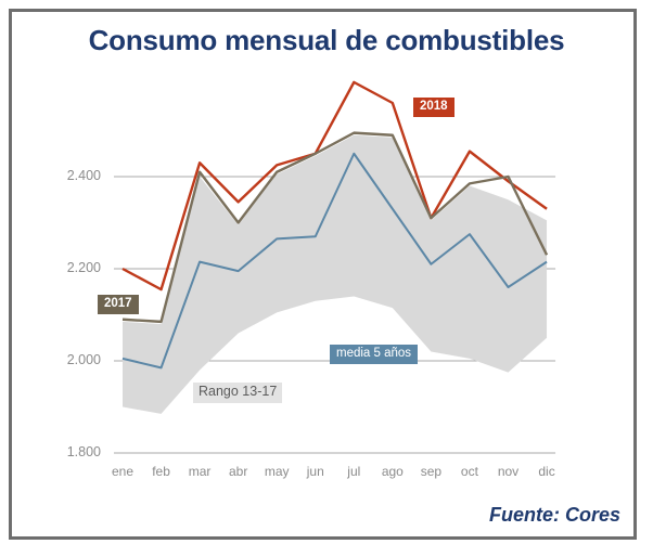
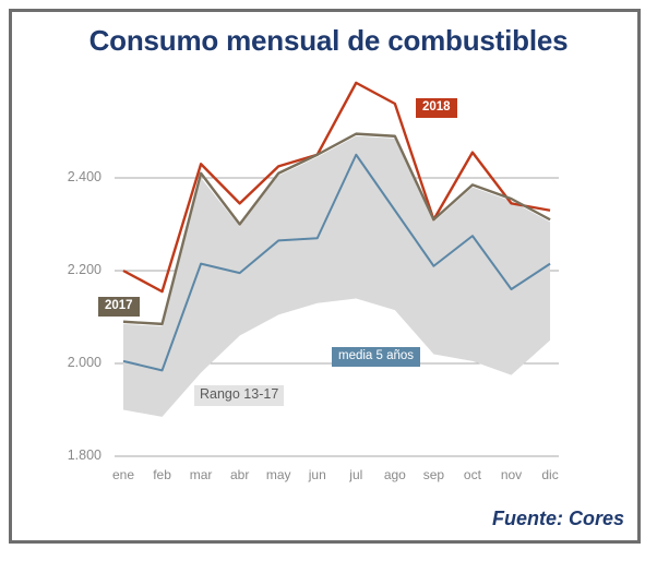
2018/nov: 2390 -> 2340
2017/nov: 2400 -> 2360
2017/dic: 2230 -> 2310
